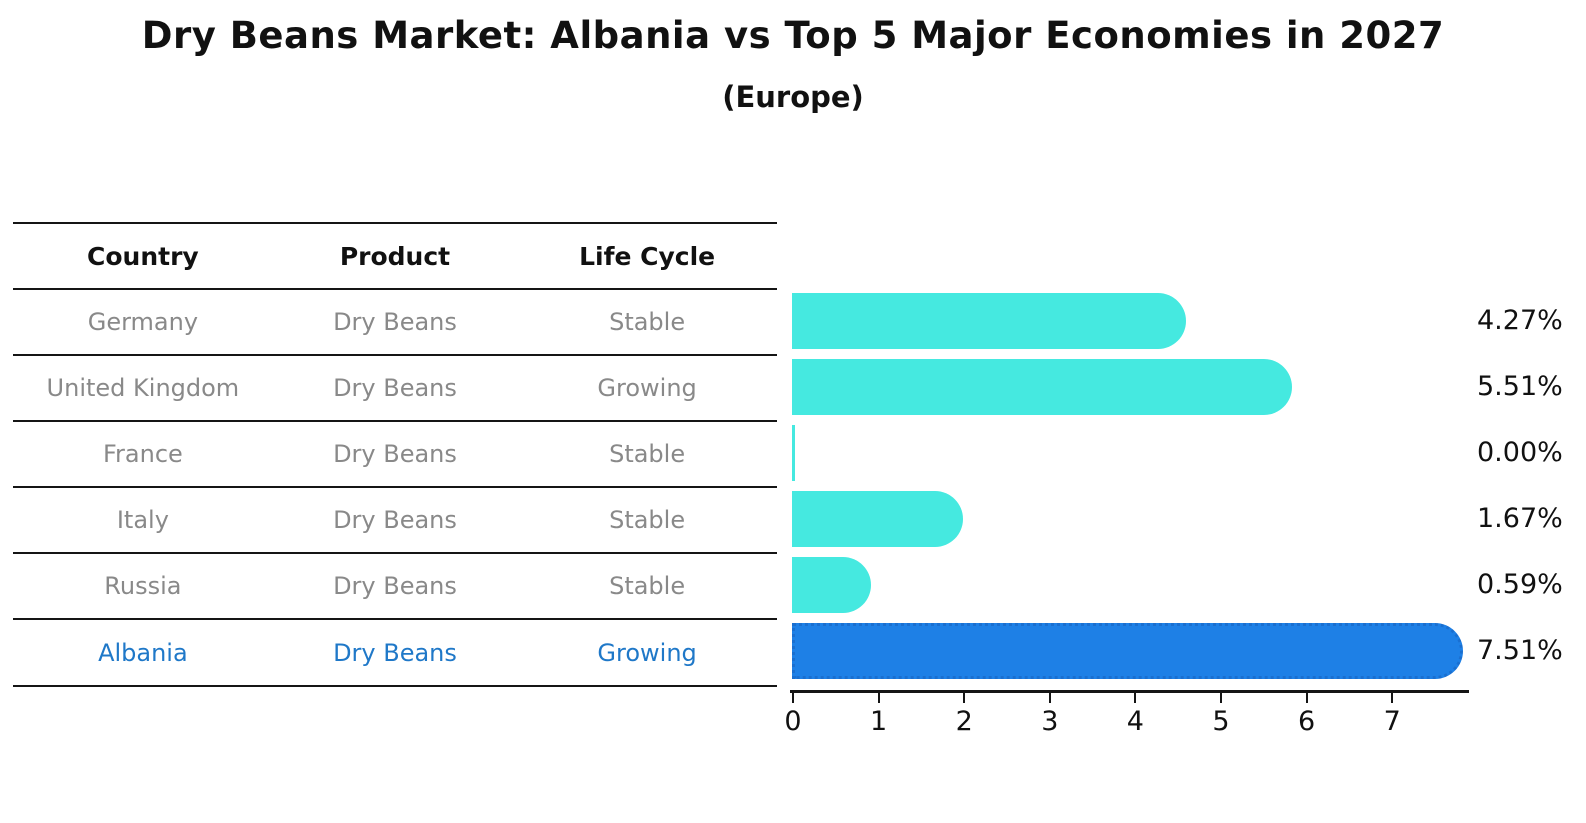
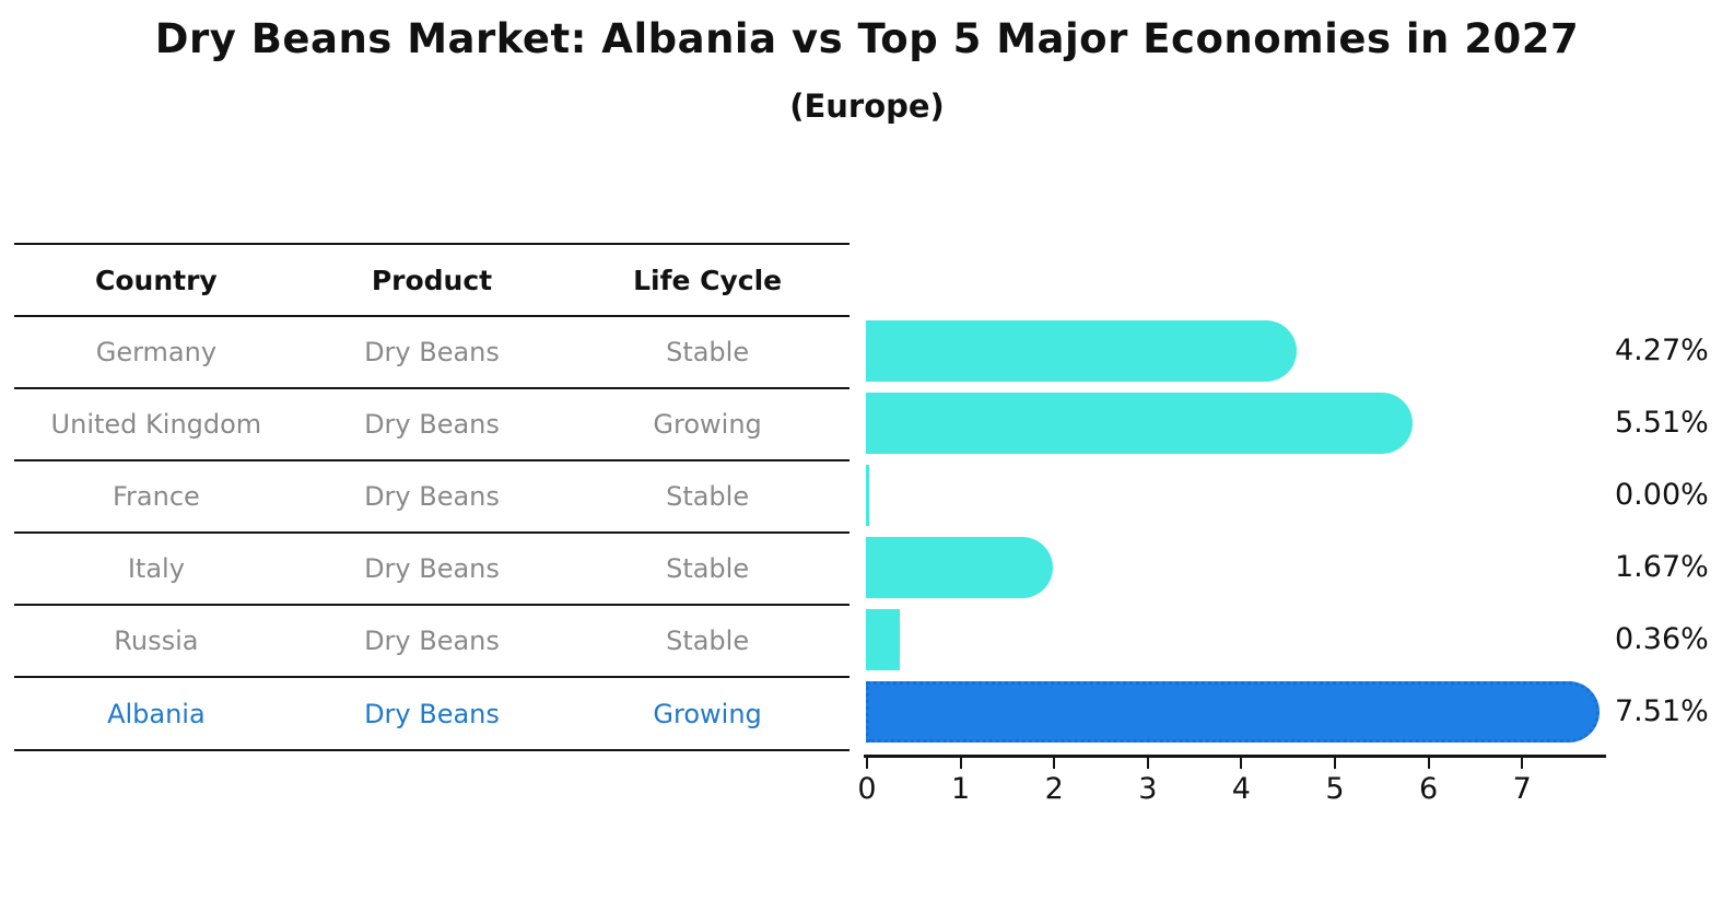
Russia: 0.59% -> 0.36%
